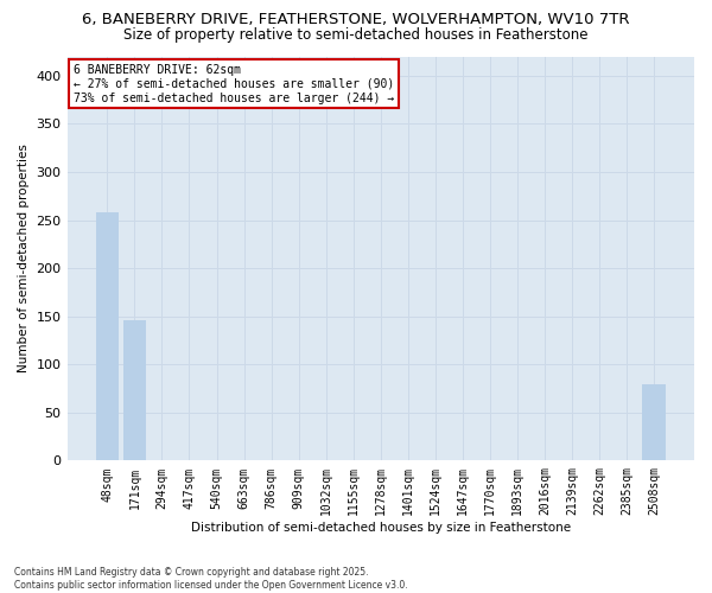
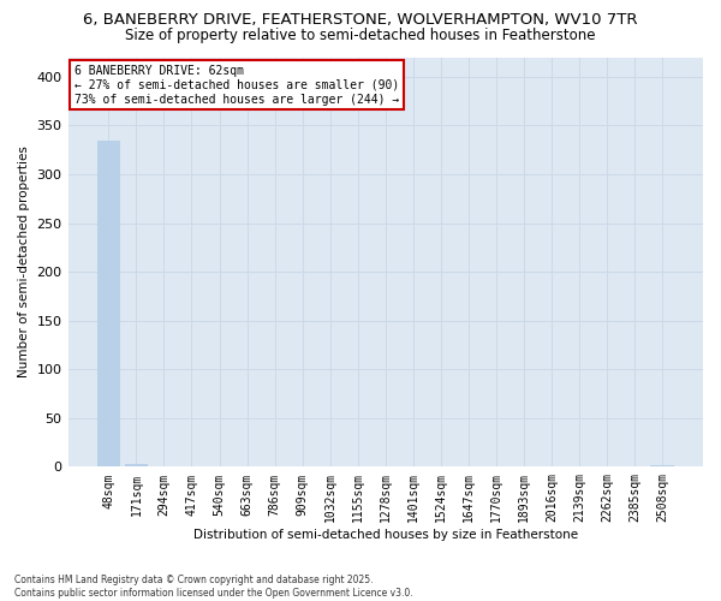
48sqm: 258 -> 335
171sqm: 146 -> 3
2508sqm: 80 -> 2
